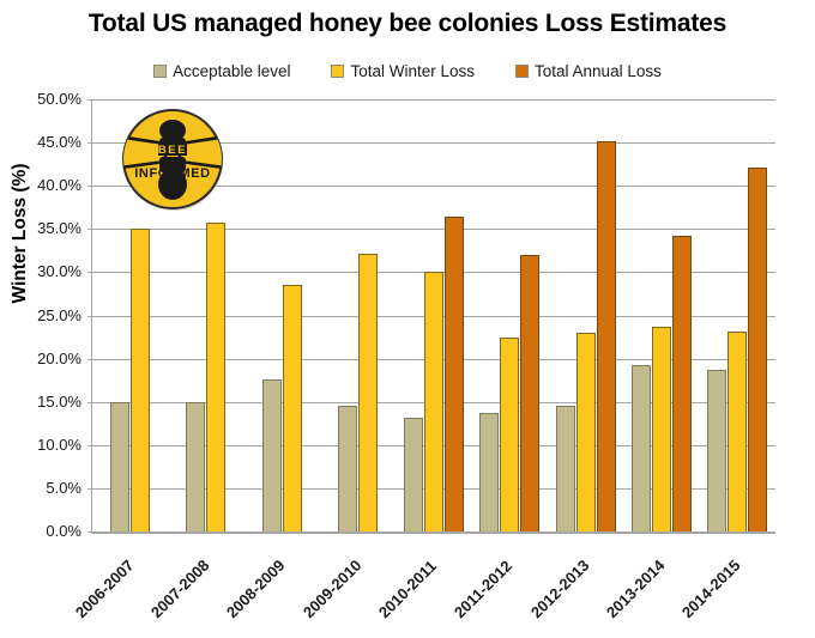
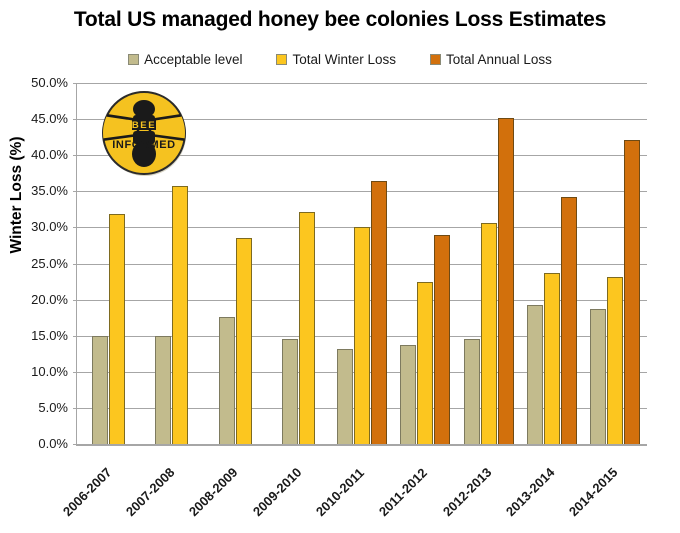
Total Winter Loss/2006-2007: 35% -> 32%
Total Annual Loss/2011-2012: 32% -> 29%
Total Winter Loss/2012-2013: 23% -> 31%
